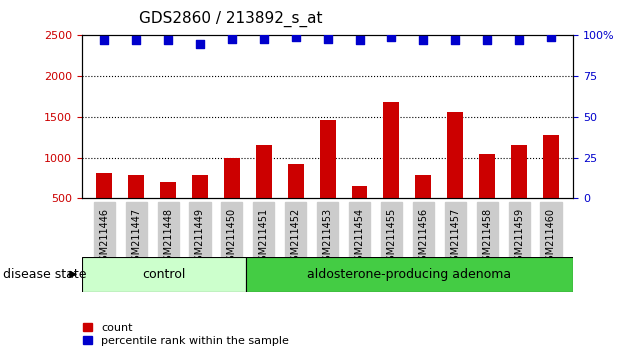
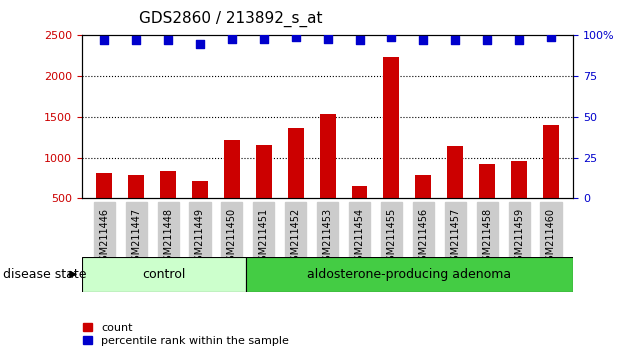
count/GSM211448: 700 -> 840
count/GSM211449: 780 -> 710
count/GSM211450: 1000 -> 1220
count/GSM211452: 920 -> 1360
count/GSM211453: 1460 -> 1540
count/GSM211455: 1680 -> 2240
count/GSM211457: 1560 -> 1140
count/GSM211458: 1040 -> 920
count/GSM211459: 1160 -> 960
count/GSM211460: 1280 -> 1400
